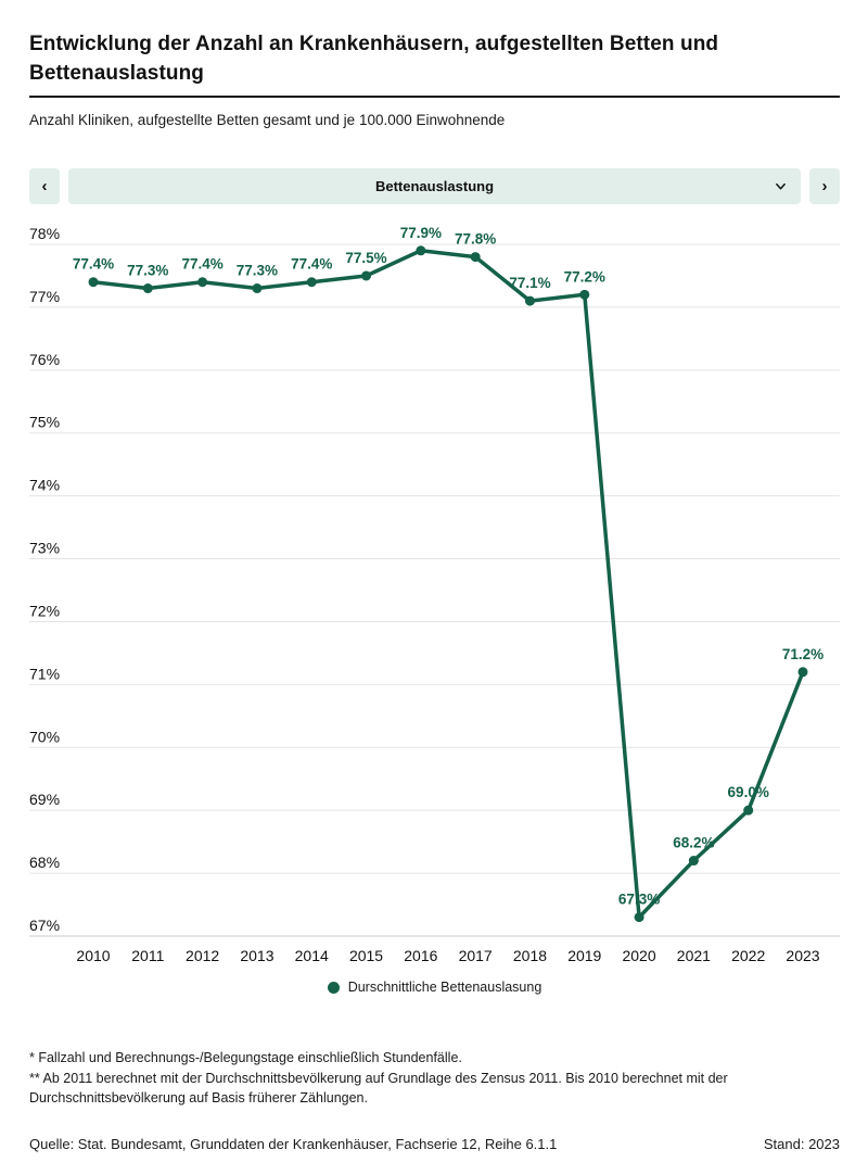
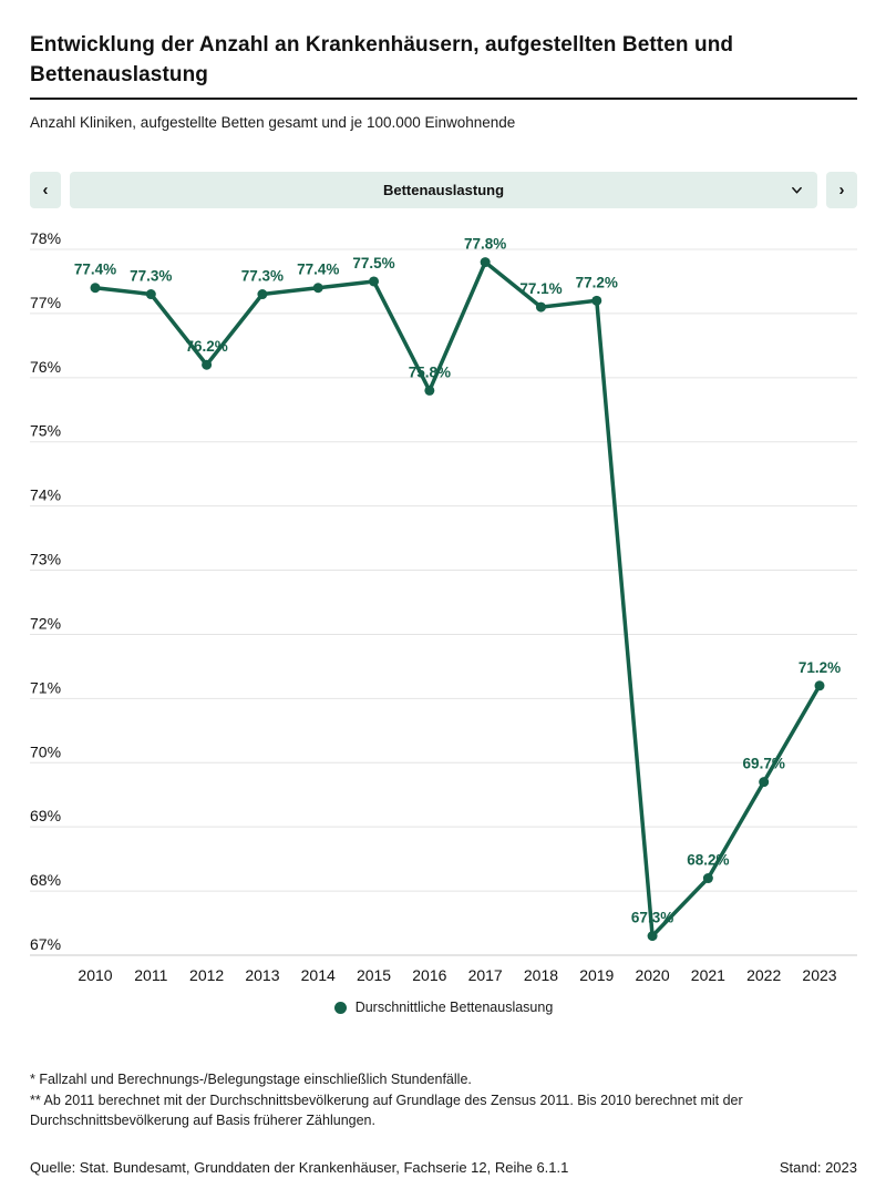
2012: 77.4% -> 76.2%
2016: 77.9% -> 75.8%
2022: 69.0% -> 69.7%
